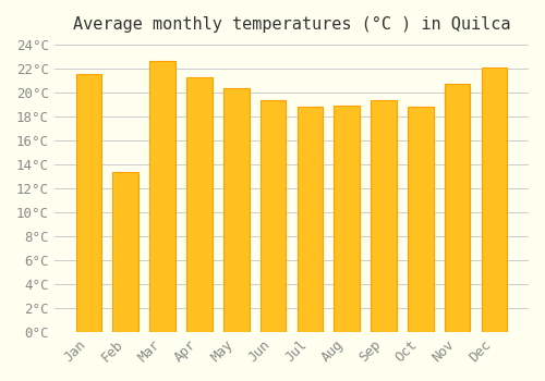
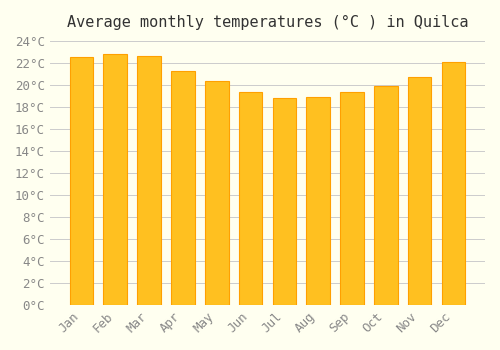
Jan: 21.5°C -> 22.5°C
Feb: 13.4°C -> 22.8°C
Oct: 18.8°C -> 19.9°C
